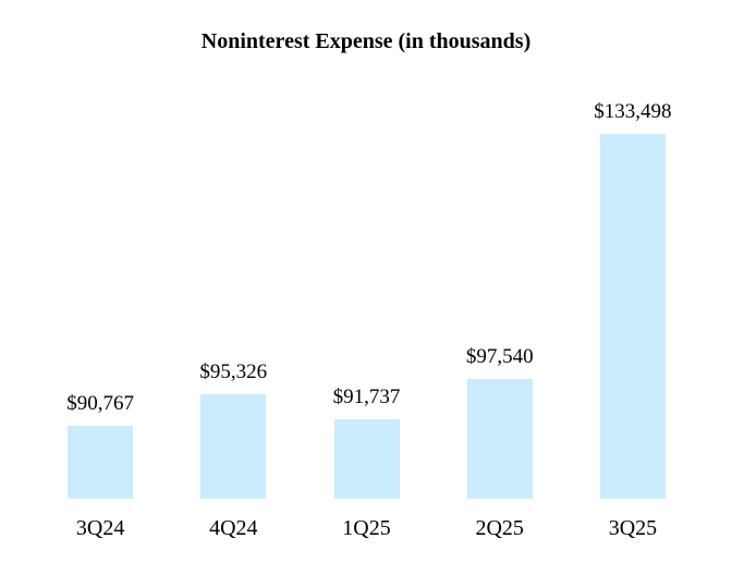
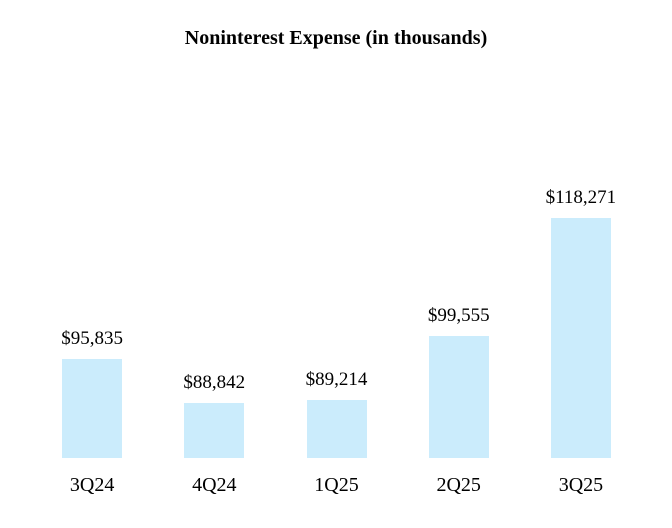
3Q24: $90,767 -> $95,835
4Q24: $95,326 -> $88,842
1Q25: $91,737 -> $89,214
2Q25: $97,540 -> $99,555
3Q25: $133,498 -> $118,271
